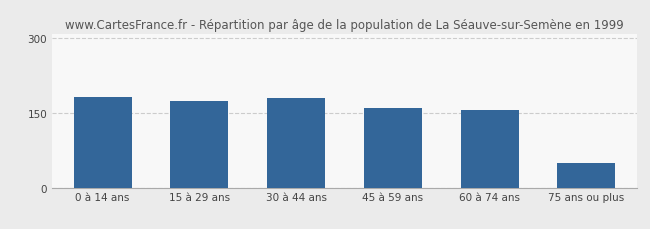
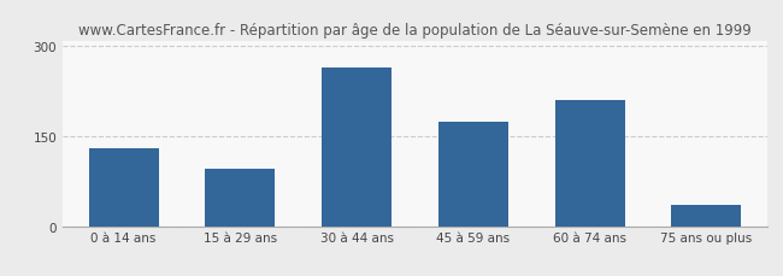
0 à 14 ans: 183 -> 130
15 à 29 ans: 175 -> 95
30 à 44 ans: 181 -> 265
45 à 59 ans: 160 -> 175
60 à 74 ans: 157 -> 210
75 ans ou plus: 50 -> 35
